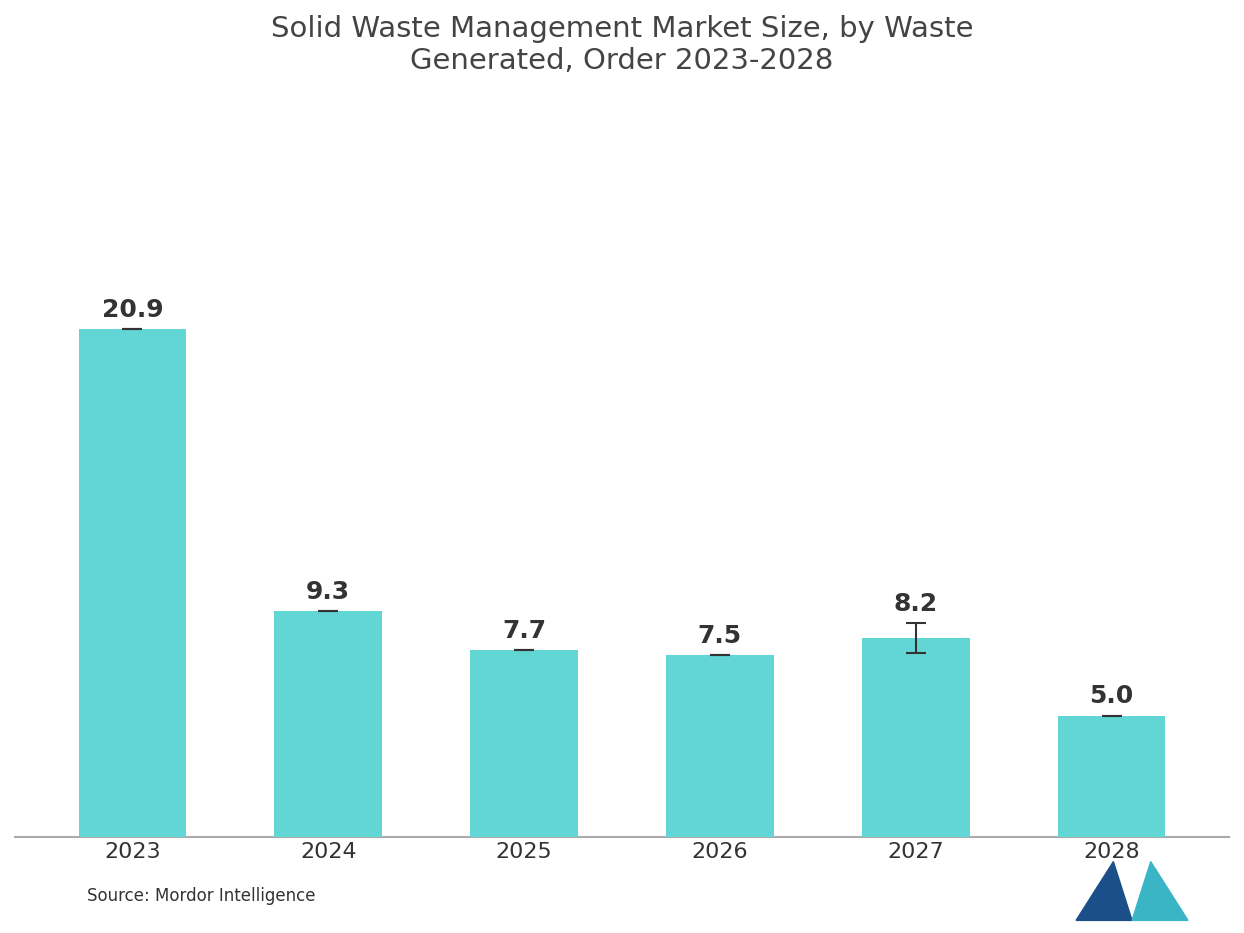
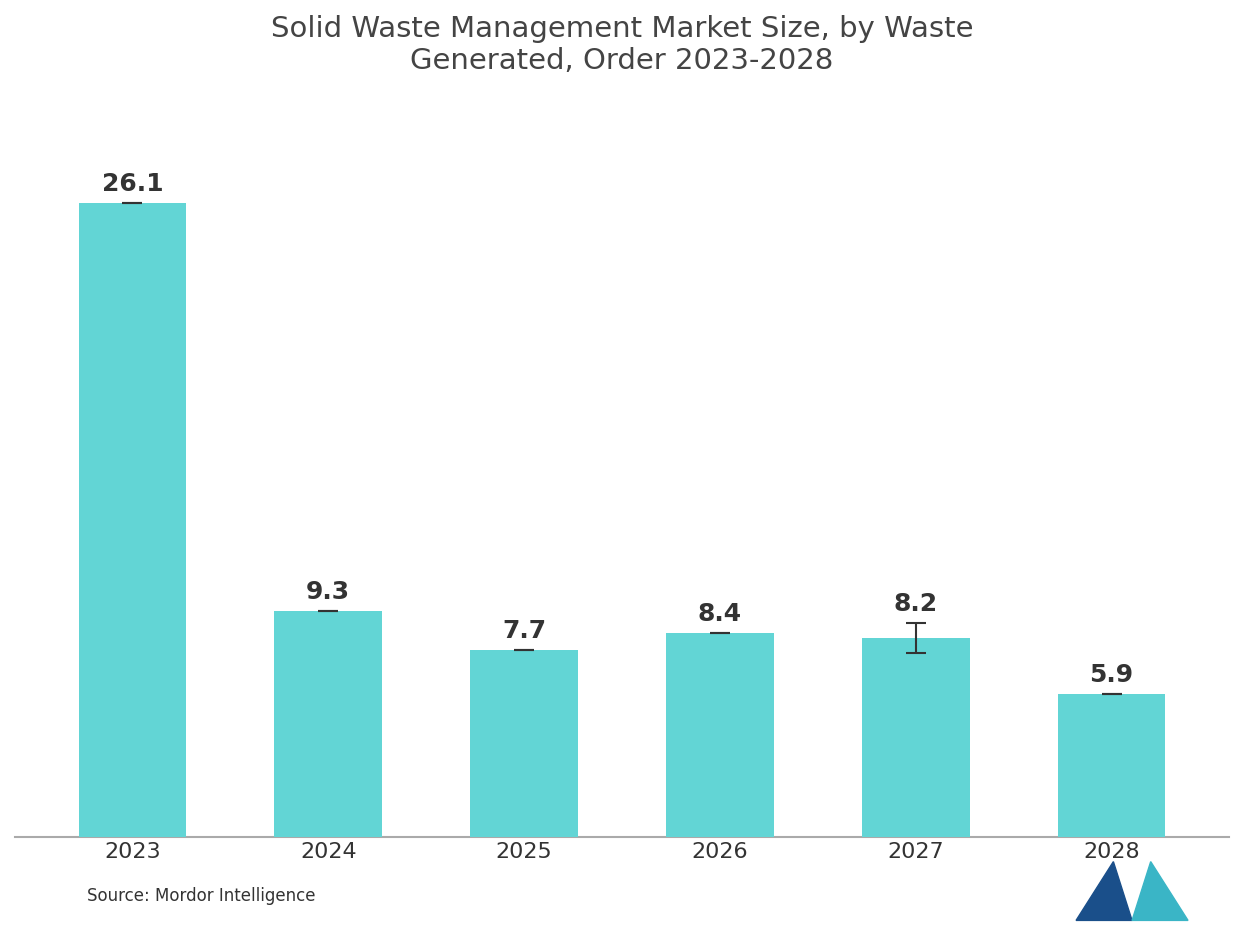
2023: 20.9 -> 26.1
2026: 7.5 -> 8.4
2028: 5.0 -> 5.9
